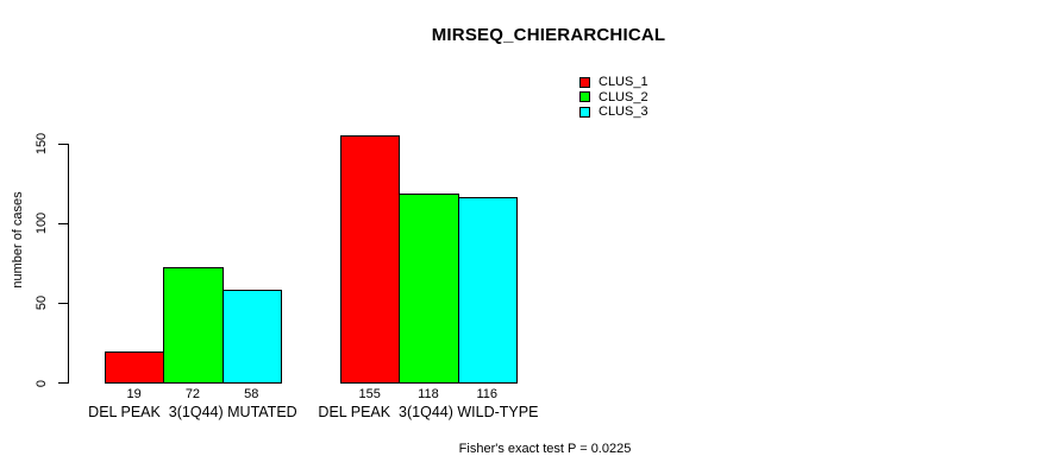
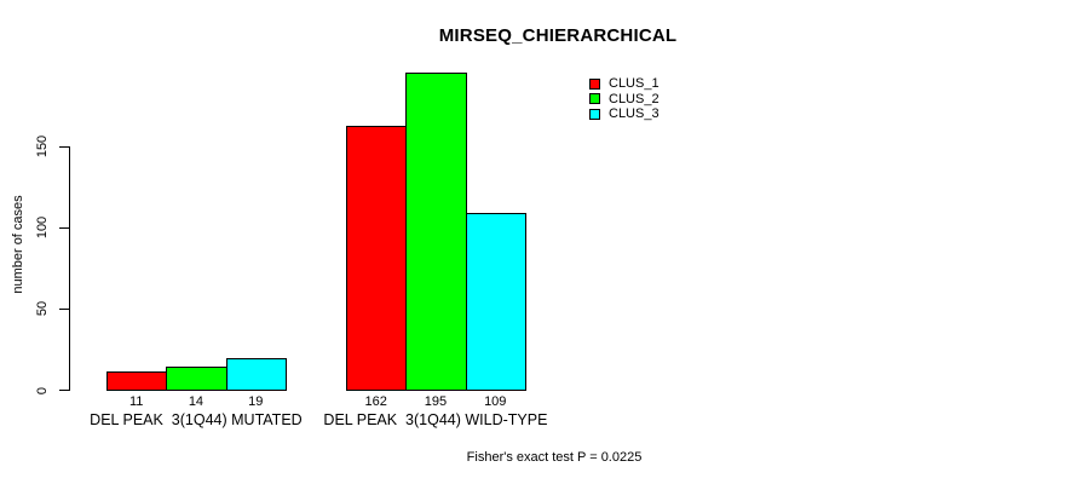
CLUS_1/DEL PEAK 3(1Q44) MUTATED: 19 -> 11
CLUS_2/DEL PEAK 3(1Q44) MUTATED: 72 -> 14
CLUS_3/DEL PEAK 3(1Q44) MUTATED: 58 -> 19
CLUS_1/DEL PEAK 3(1Q44) WILD-TYPE: 155 -> 162
CLUS_2/DEL PEAK 3(1Q44) WILD-TYPE: 118 -> 195
CLUS_3/DEL PEAK 3(1Q44) WILD-TYPE: 116 -> 109
